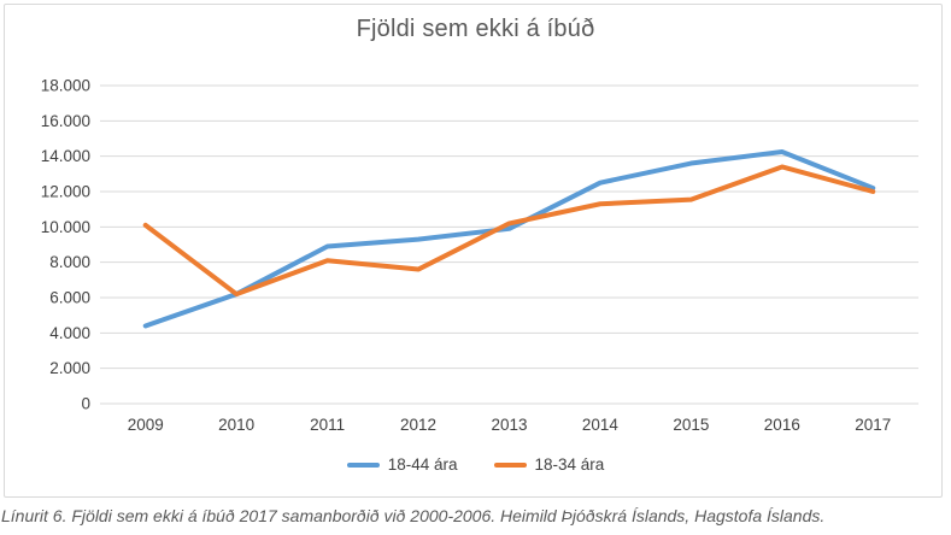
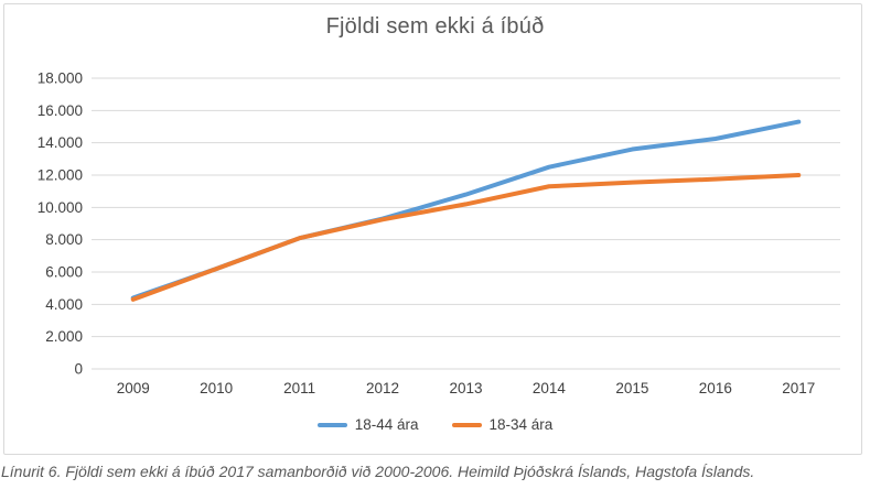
18-34 ára/2009: 10100 -> 4300
18-44 ára/2011: 8900 -> 8100
18-34 ára/2012: 7600 -> 9200
18-44 ára/2013: 9900 -> 10800
18-34 ára/2016: 13400 -> 11800
18-44 ára/2017: 12200 -> 15300
